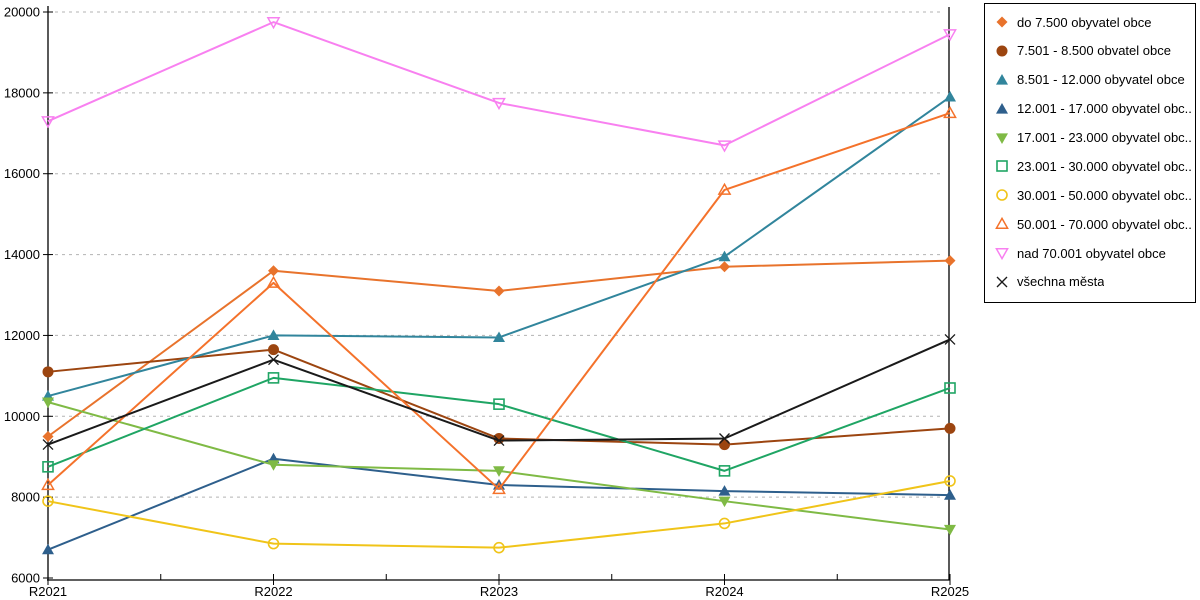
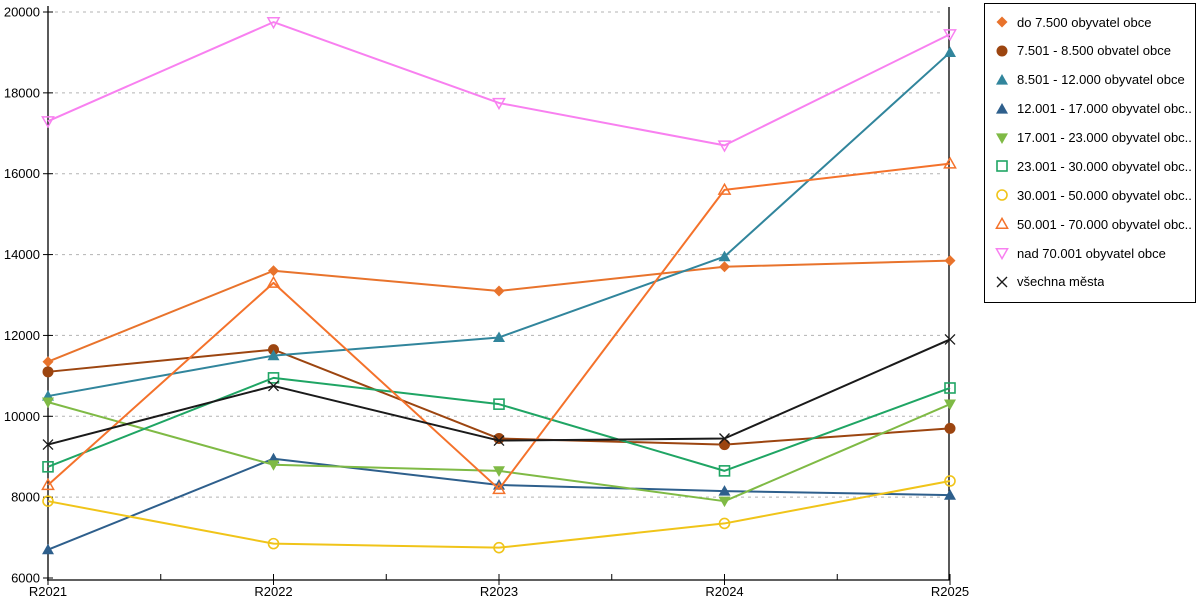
do 7.500 obyvatel obce/R2021: 9500 -> 11400
8.501 - 12.000 obyvatel obce/R2022: 12000 -> 11500
všechna města/R2022: 11400 -> 10800
8.501 - 12.000 obyvatel obce/R2025: 17900 -> 19000
17.001 - 23.000 obyvatel obc.../R2025: 7200 -> 10300
50.001 - 70.000 obyvatel obc.../R2025: 17500 -> 16200
